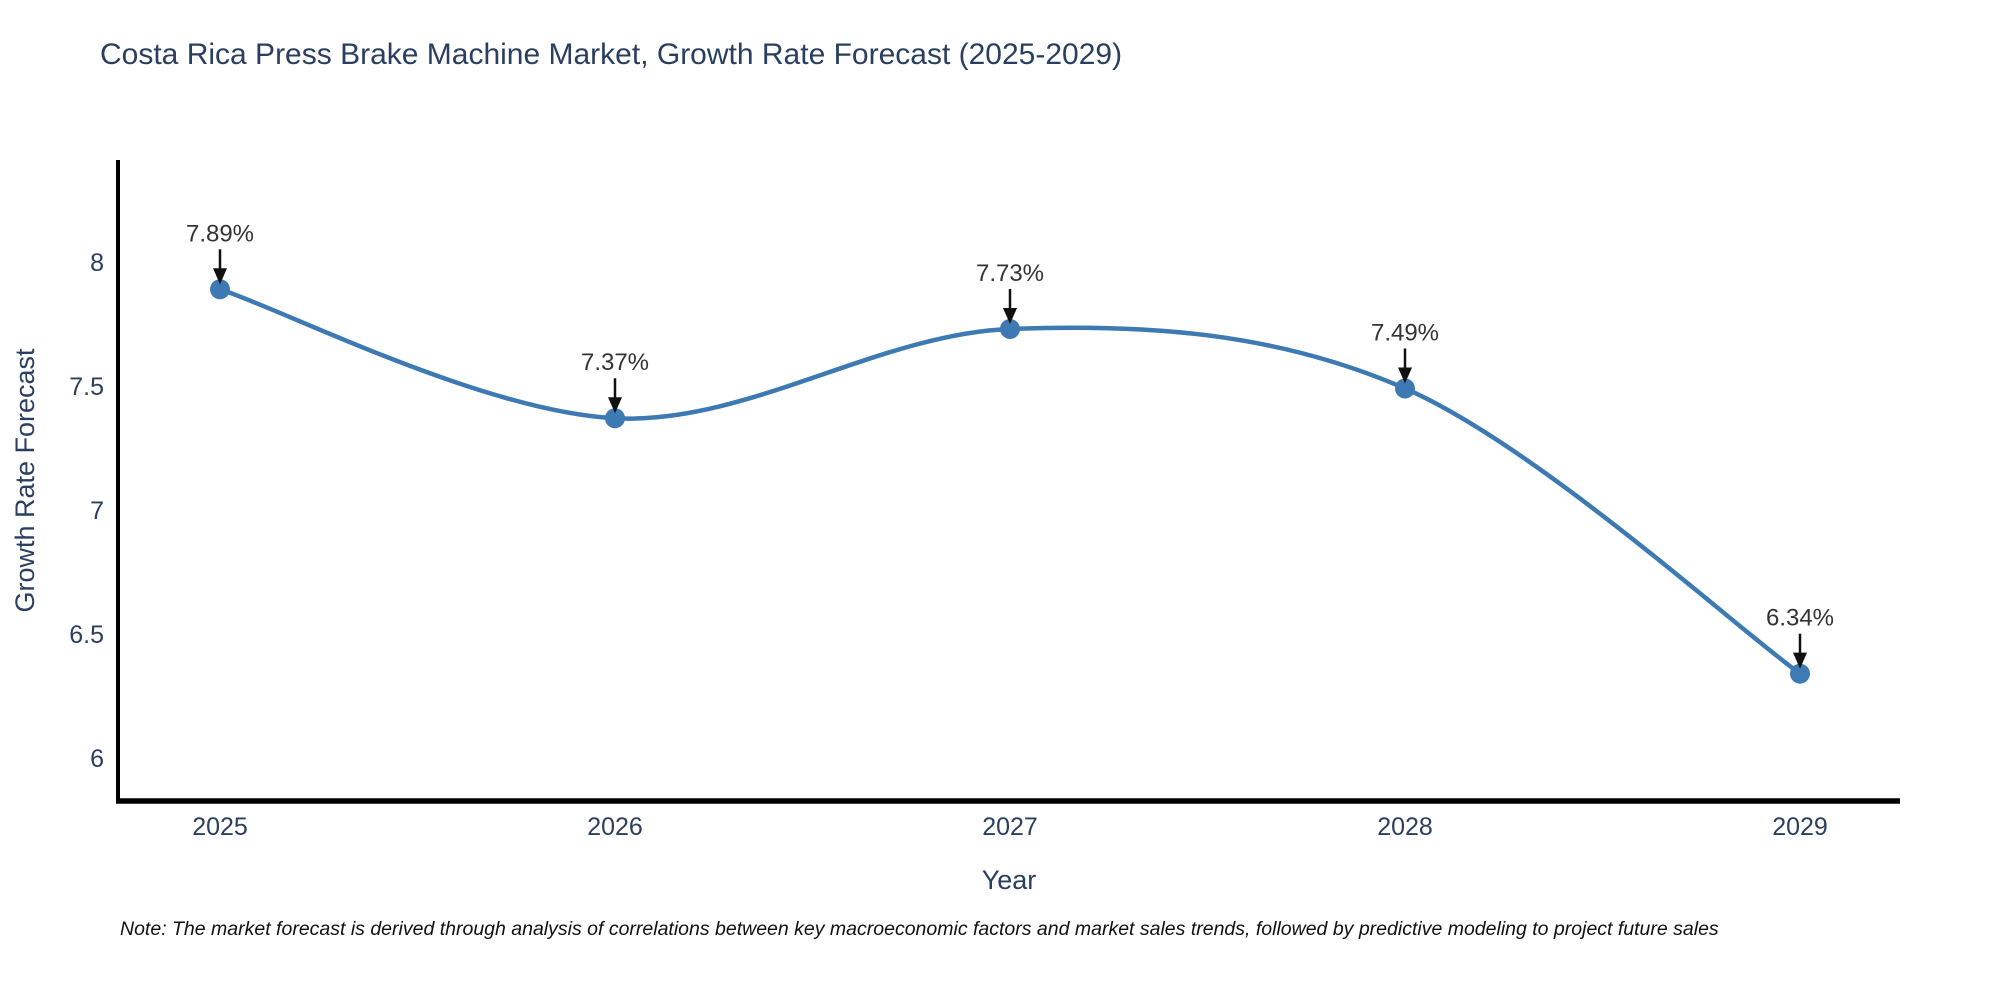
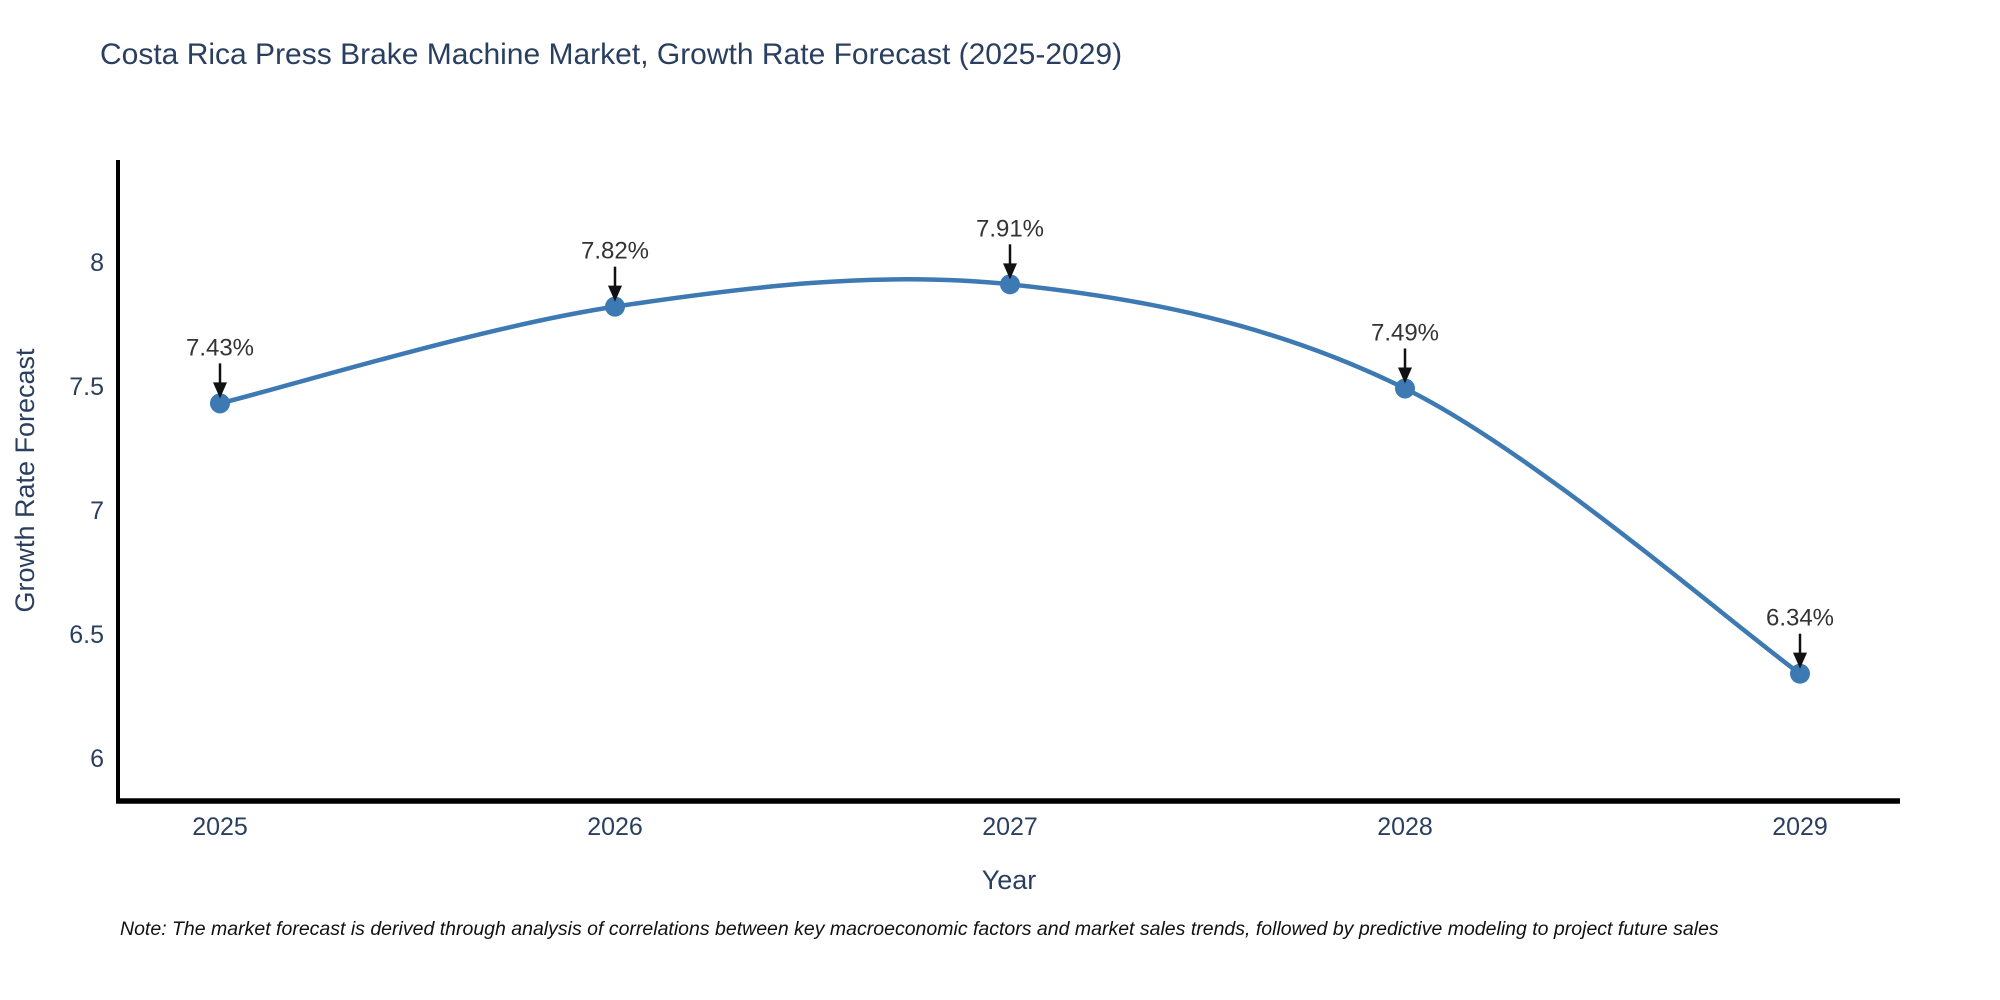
2025: 7.89% -> 7.43%
2026: 7.37% -> 7.82%
2027: 7.73% -> 7.91%
